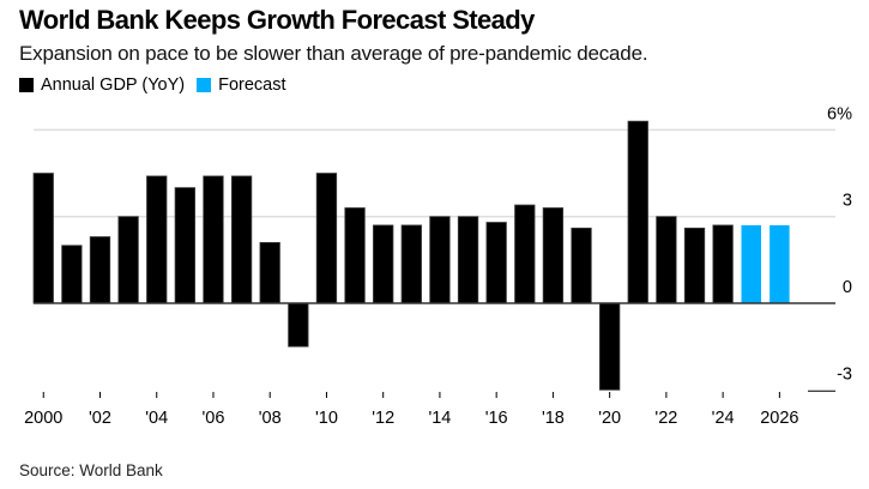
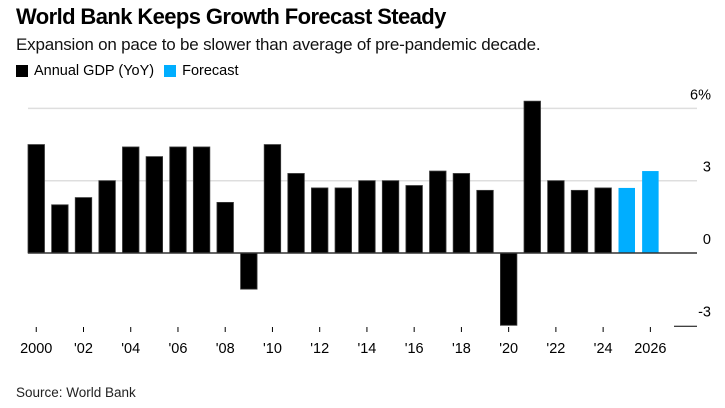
Forecast/2026: 2.7% -> 3.4%
